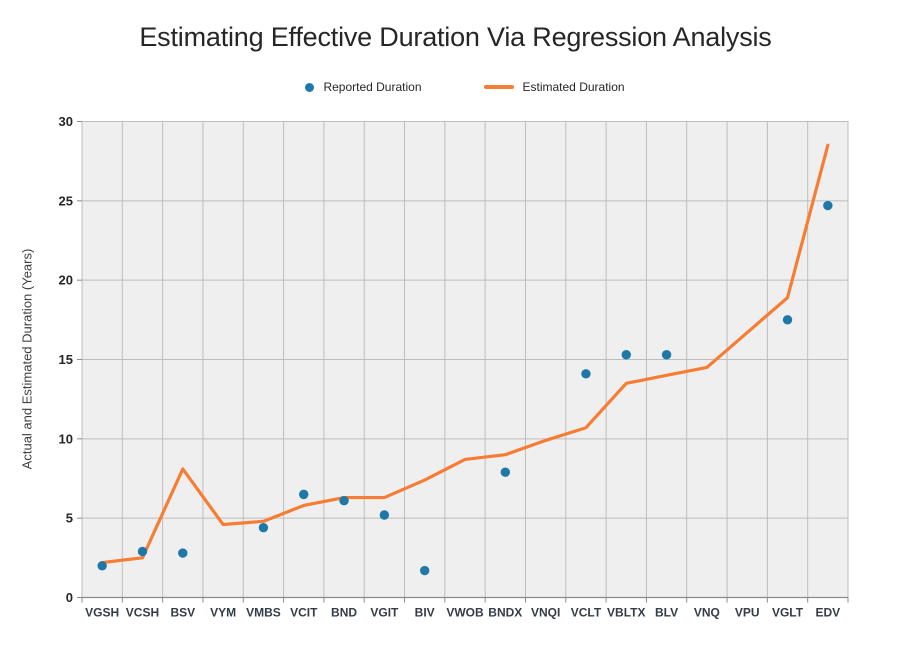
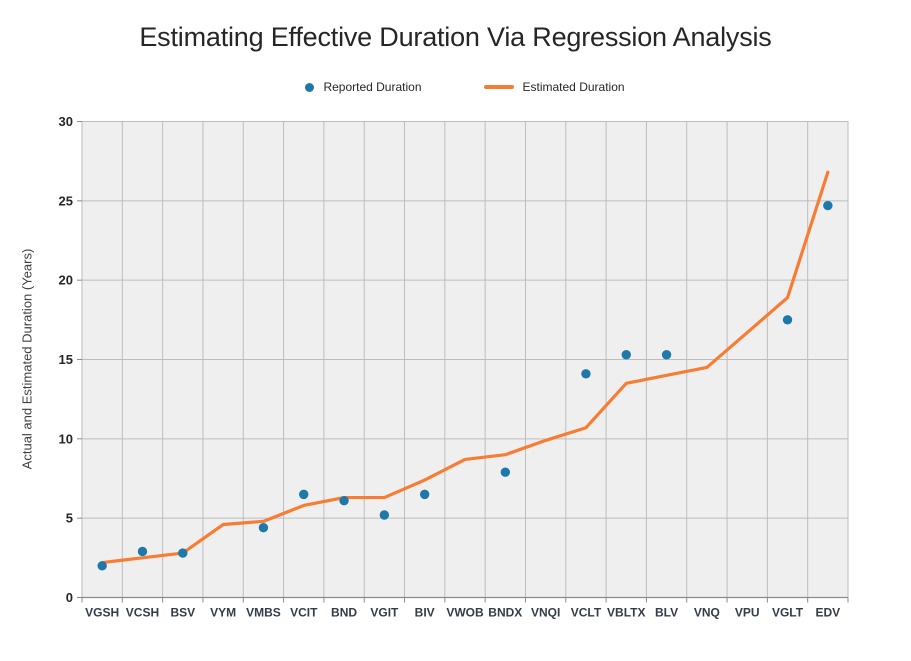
Estimated Duration/BSV: 8.1 -> 2.8
Reported Duration/BIV: 1.7 -> 6.5
Estimated Duration/EDV: 28.5 -> 26.8
